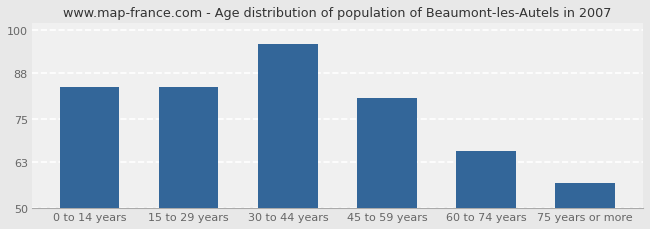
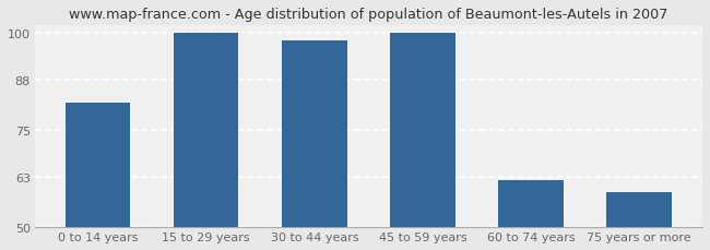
0 to 14 years: 84 -> 82
15 to 29 years: 84 -> 100
30 to 44 years: 96 -> 98
45 to 59 years: 81 -> 100
60 to 74 years: 66 -> 62
75 years or more: 57 -> 59
